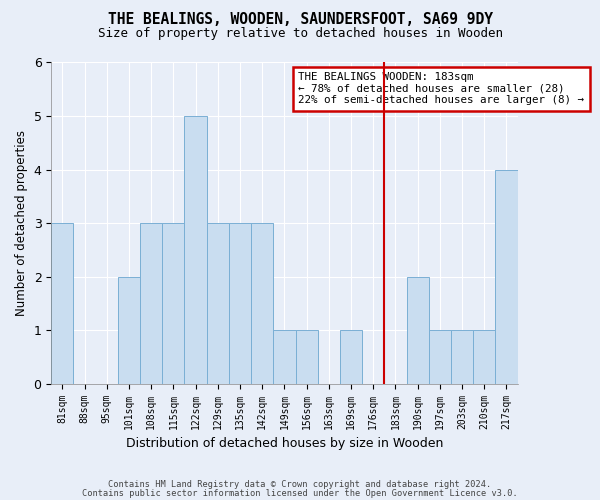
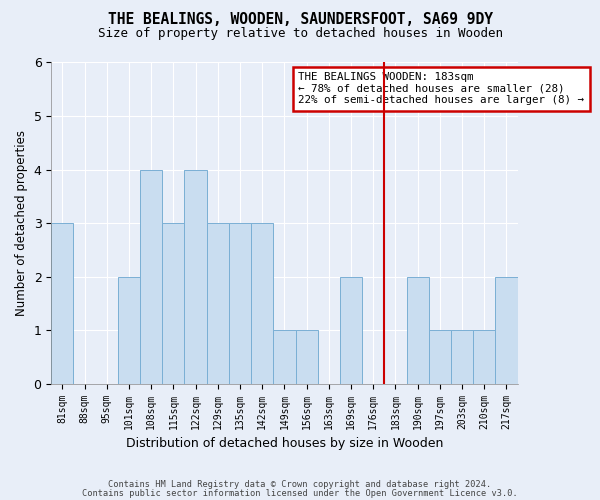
108sqm: 3 -> 4
122sqm: 5 -> 4
169sqm: 1 -> 2
217sqm: 4 -> 2
